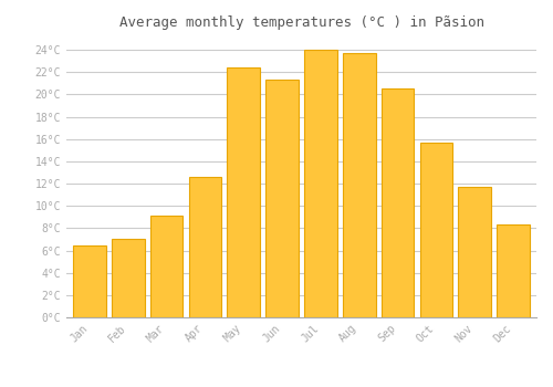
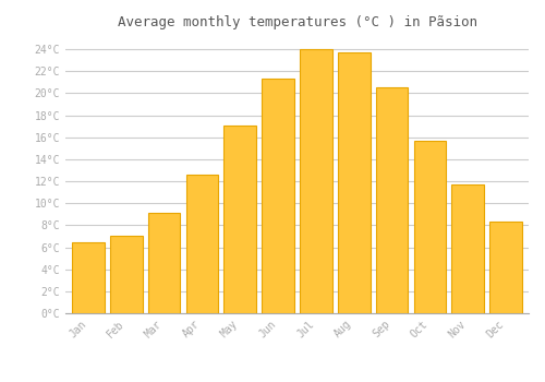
May: 22.4°C -> 17.1°C
